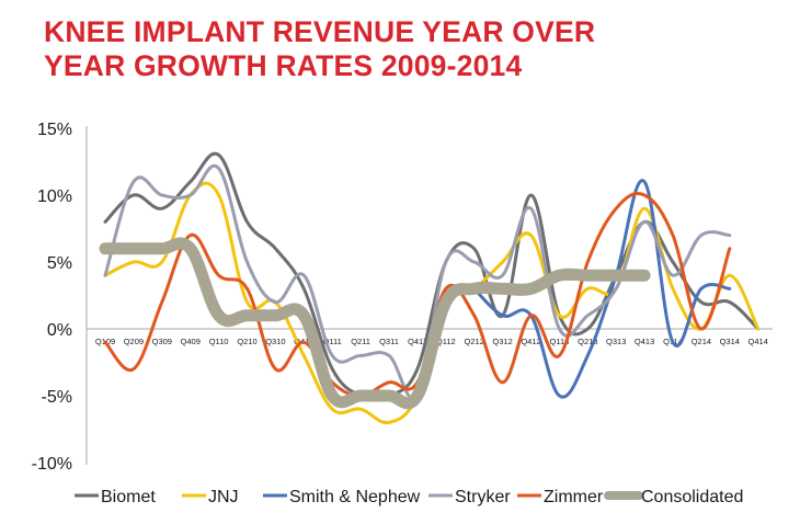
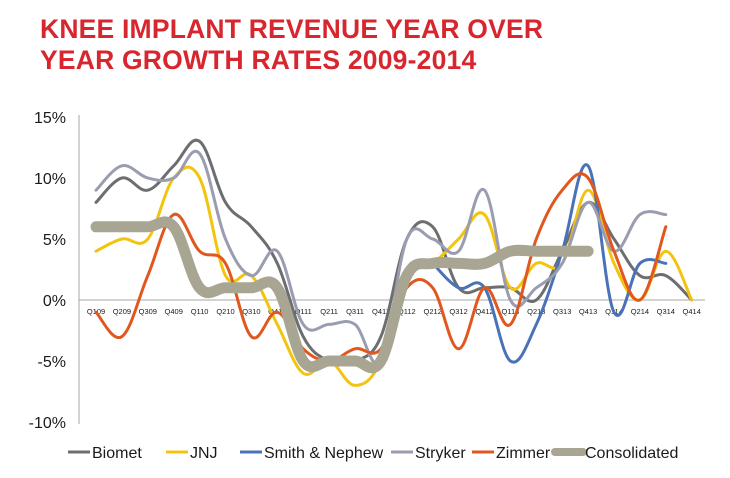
Stryker/Q109: 4% -> 9%
JNJ/Q211: -6% -> -5%
Zimmer/Q112: 3% -> 1%
Biomet/Q412: 10% -> 1%
Zimmer/Q114: 7% -> 4%
